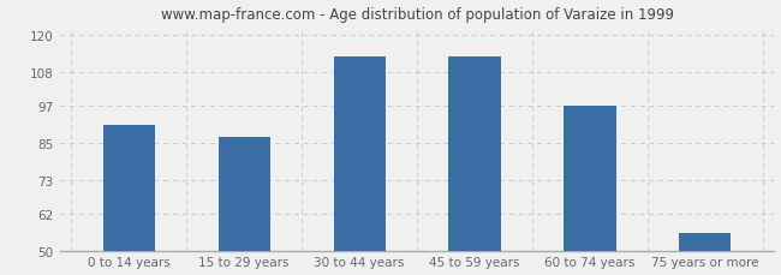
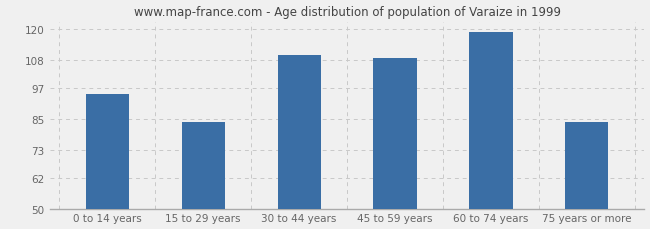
0 to 14 years: 91 -> 95
15 to 29 years: 87 -> 84
30 to 44 years: 113 -> 110
45 to 59 years: 113 -> 109
60 to 74 years: 97 -> 119
75 years or more: 56 -> 84
